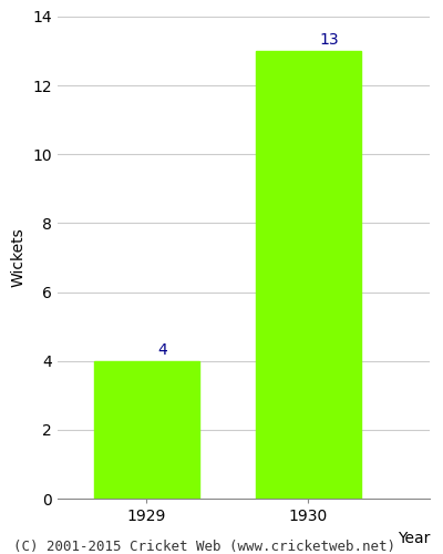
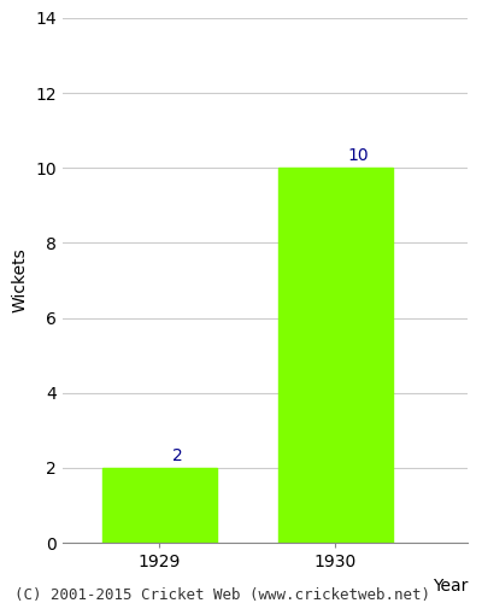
1929: 4 -> 2
1930: 13 -> 10
